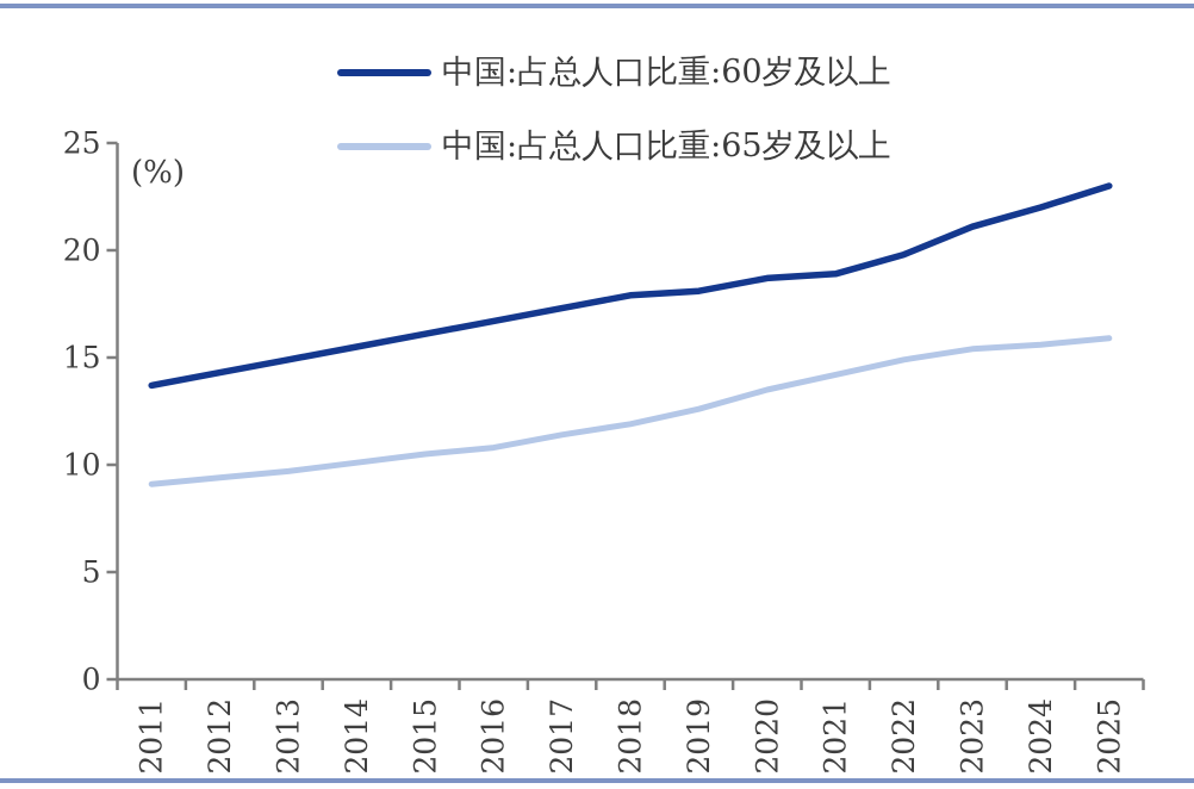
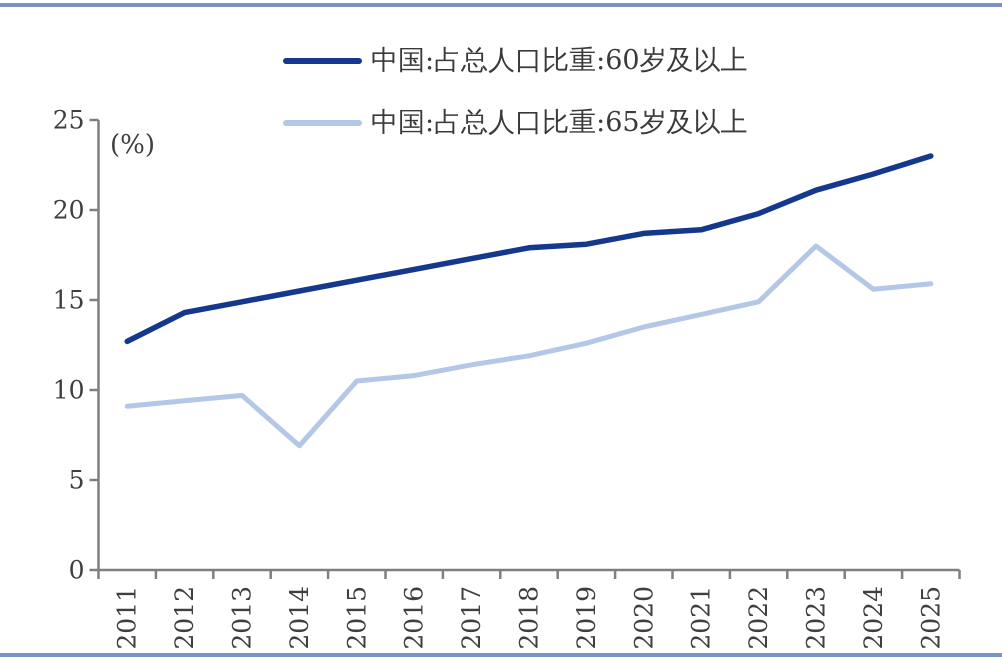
中国:占总人口比重:60岁及以上/2011: 13.7 -> 12.7
中国:占总人口比重:65岁及以上/2014: 10.1 -> 6.9
中国:占总人口比重:65岁及以上/2023: 15.4 -> 18.0
